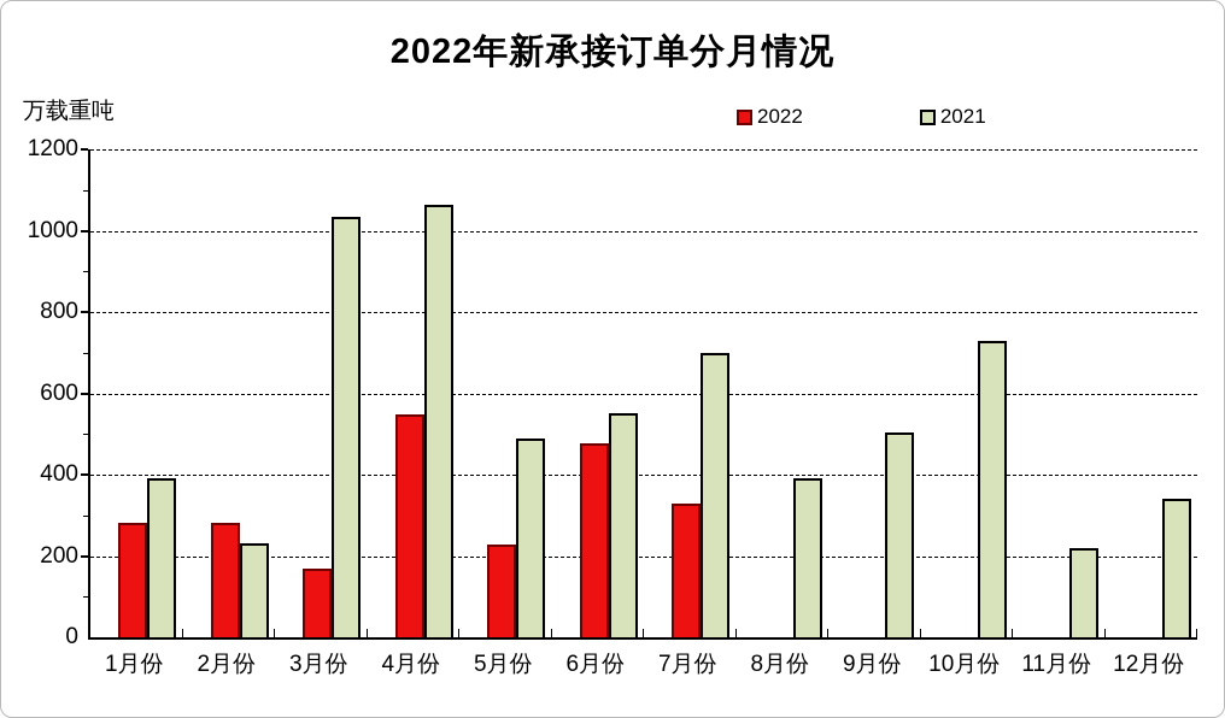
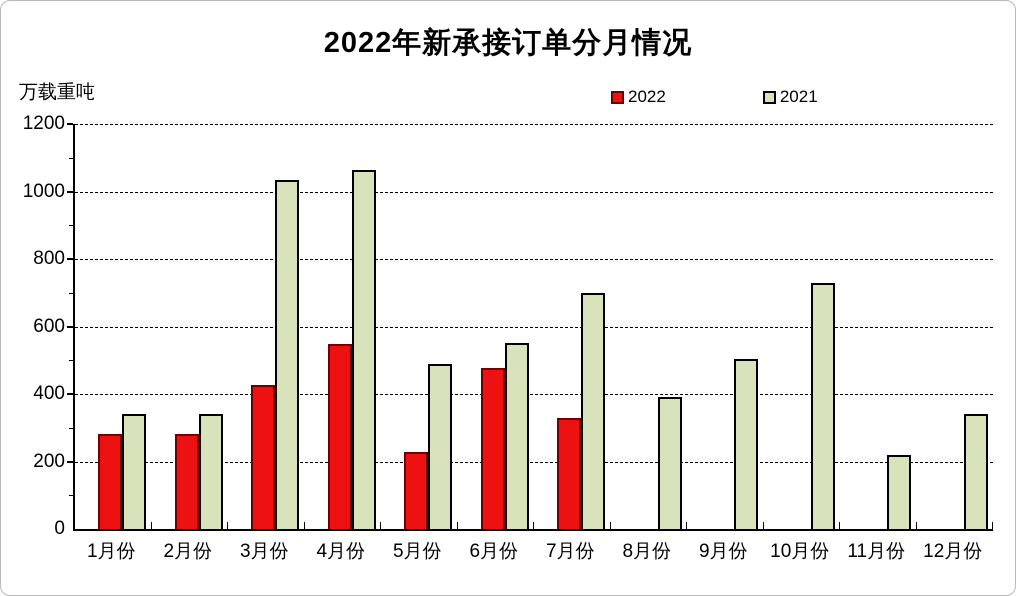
2021/1月份: 390 -> 340
2021/2月份: 230 -> 340
2022/3月份: 170 -> 430
